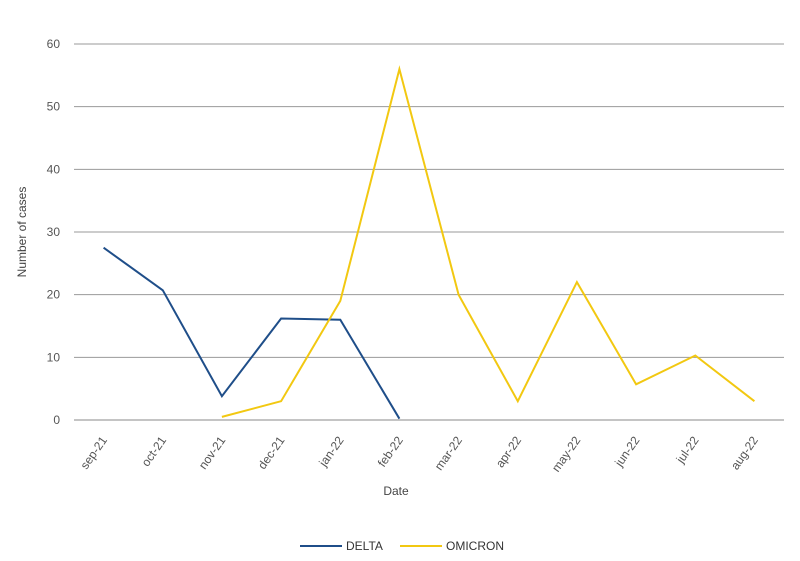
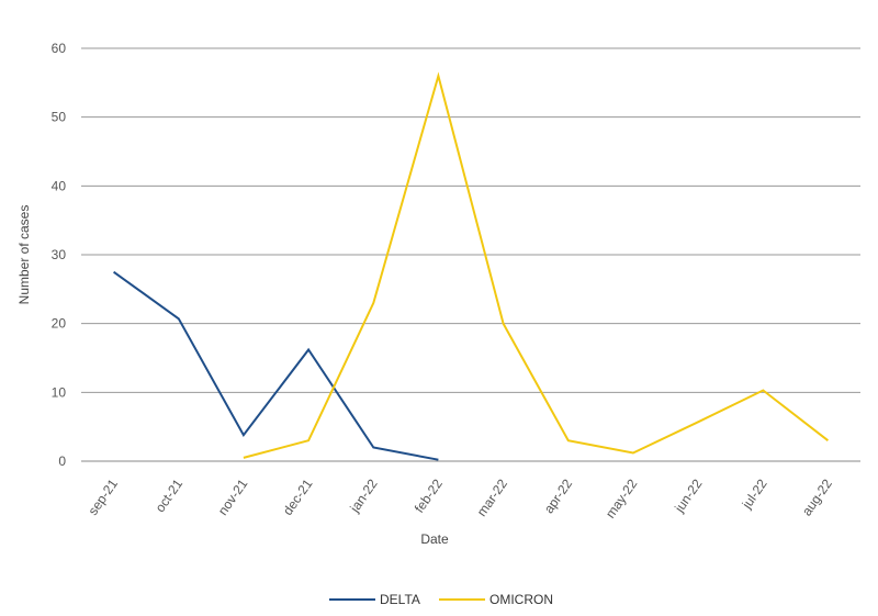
DELTA/jan-22: 16 -> 2
OMICRON/jan-22: 19 -> 23
OMICRON/may-22: 22 -> 1
